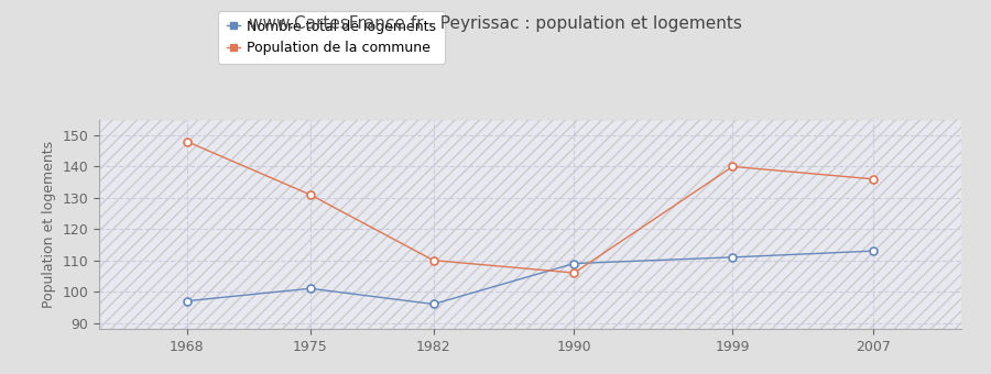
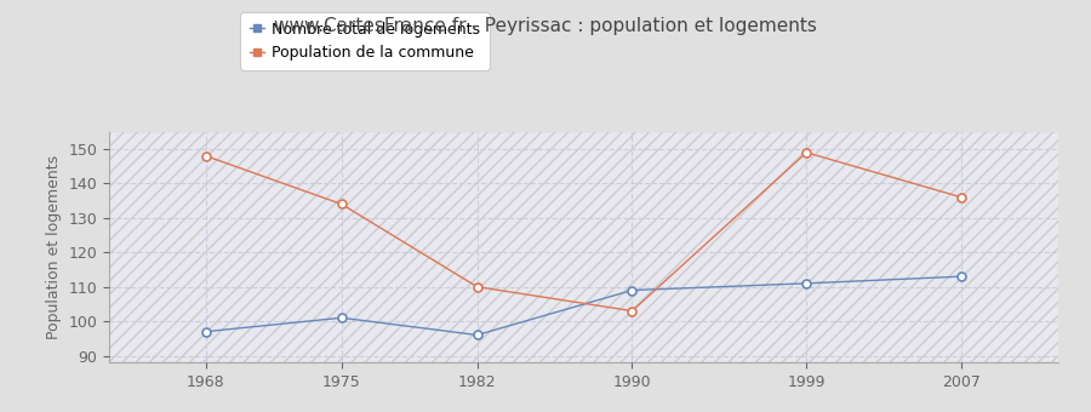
Population de la commune/1975: 131 -> 134
Population de la commune/1990: 106 -> 103
Population de la commune/1999: 140 -> 149
